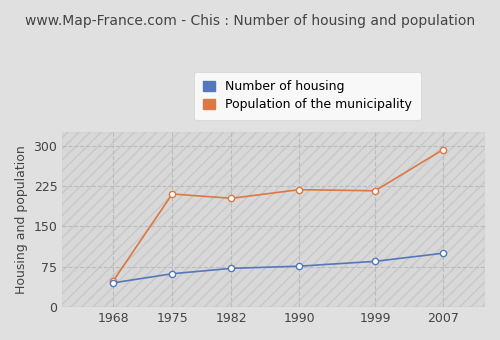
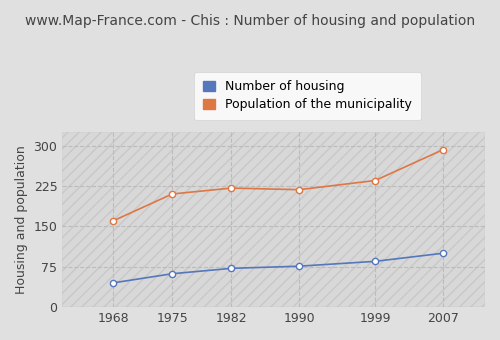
Population of the municipality/1968: 48 -> 160
Population of the municipality/1982: 202 -> 221
Population of the municipality/1999: 216 -> 235
